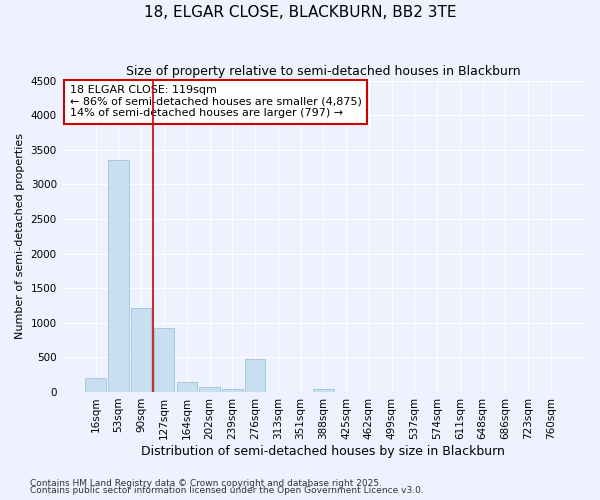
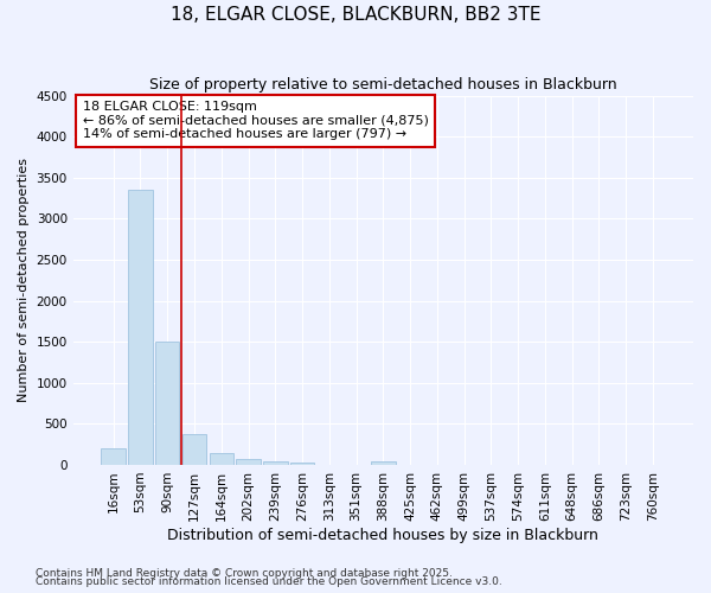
90sqm: 1220 -> 1500
127sqm: 920 -> 380
276sqm: 480 -> 30
